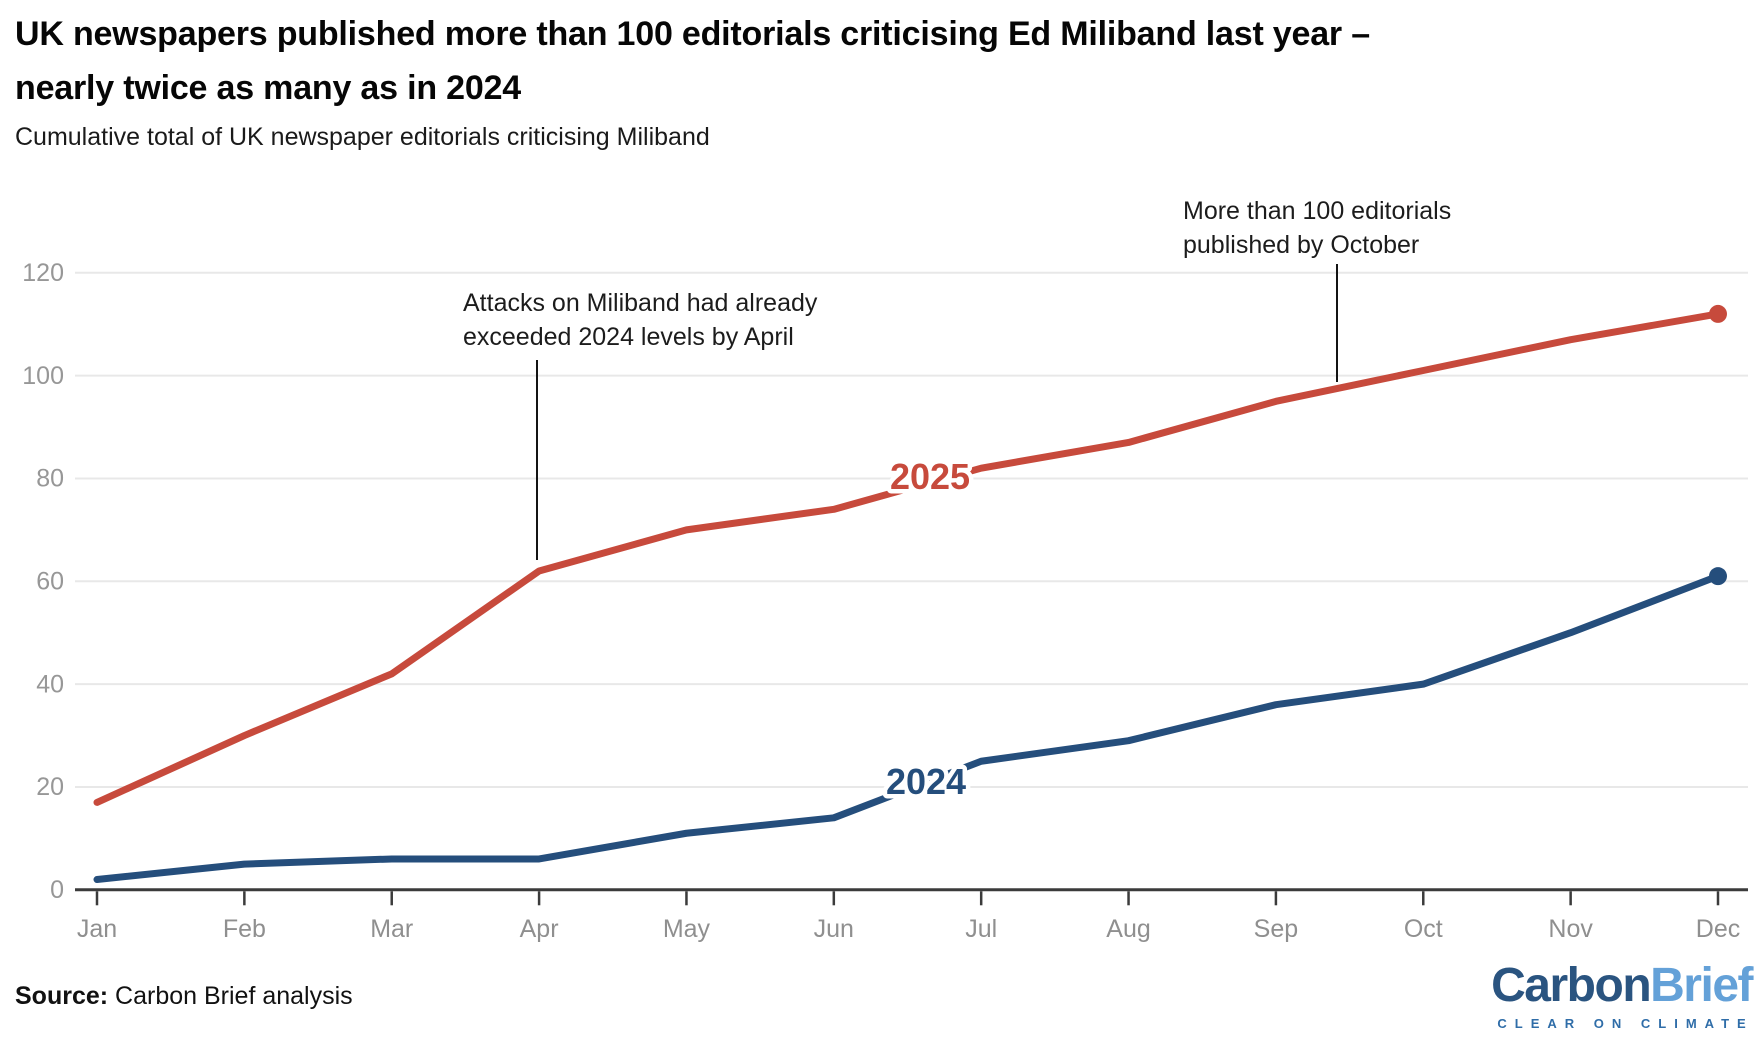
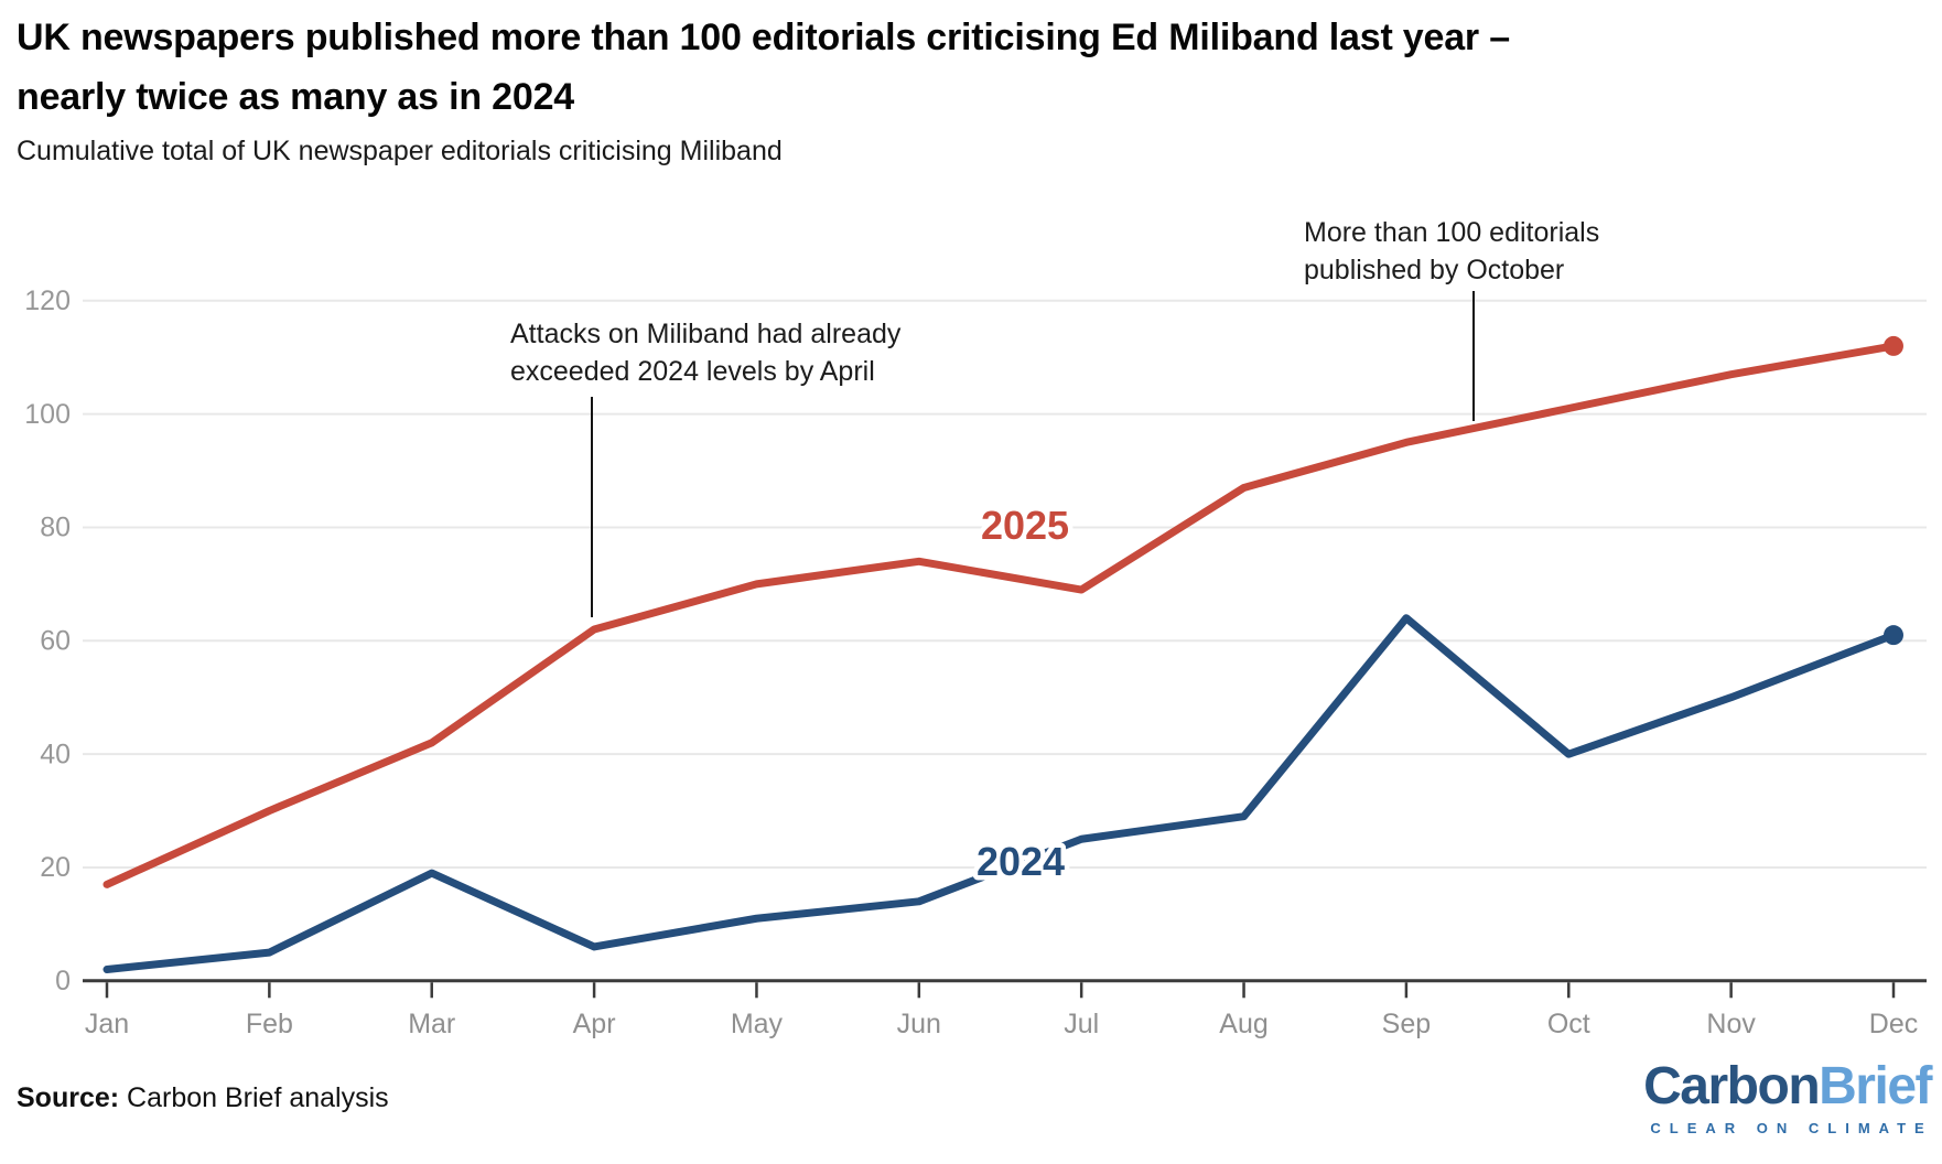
2024/Mar: 6 -> 19
2025/Jul: 82 -> 69
2024/Sep: 36 -> 64
